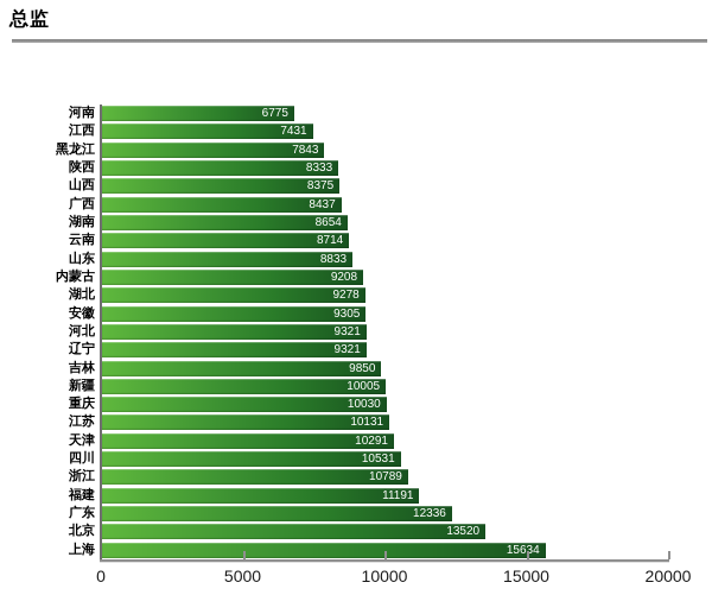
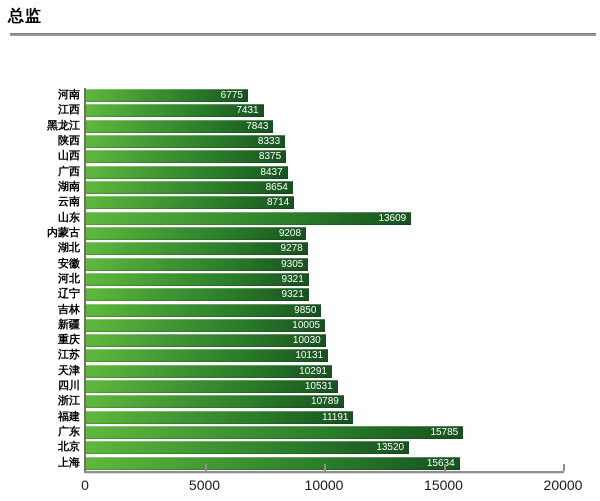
山东: 8833 -> 13609
广东: 12336 -> 15785
